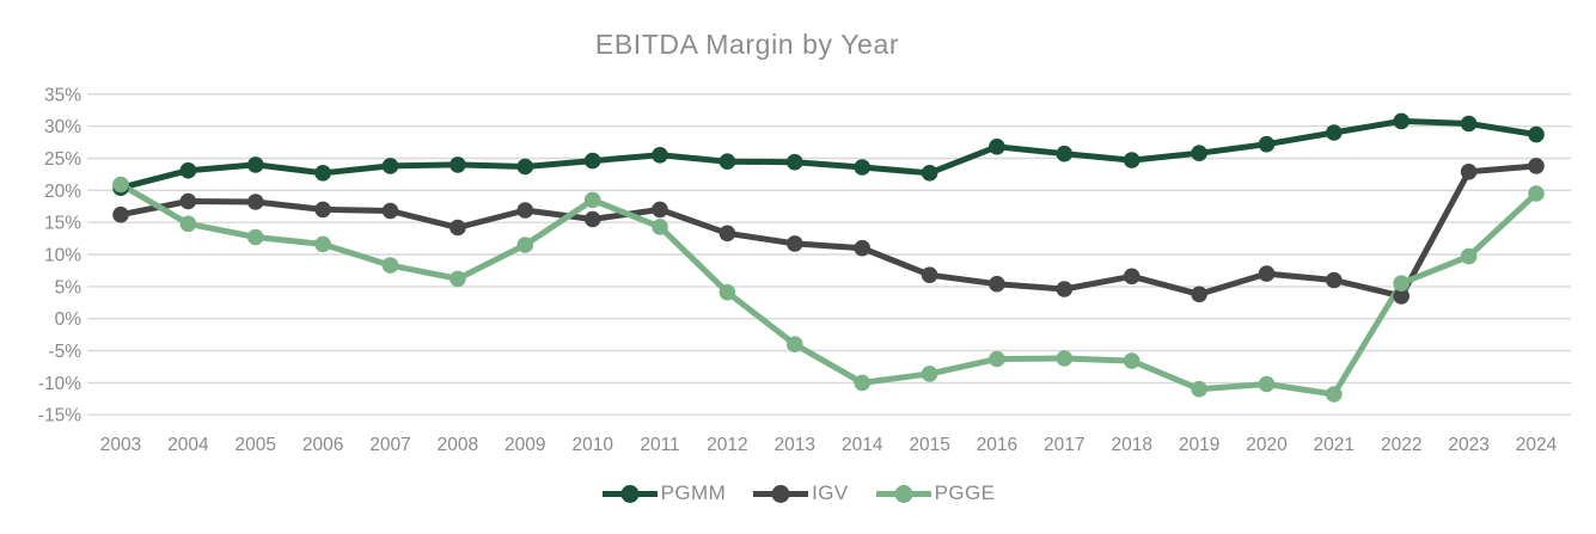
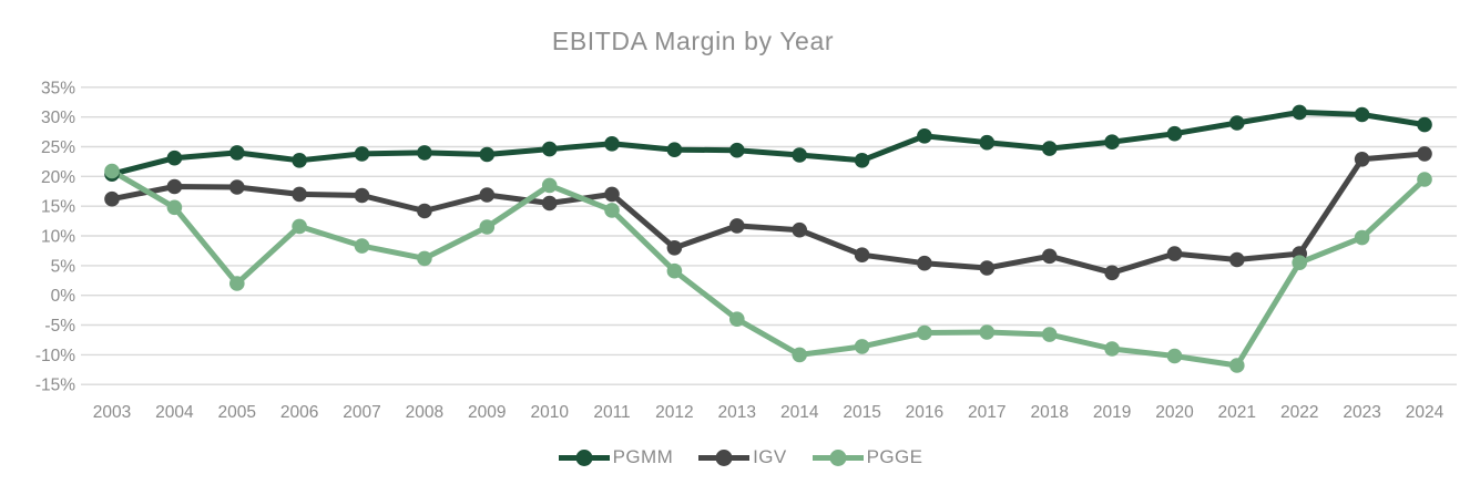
PGGE/2005: 13% -> 2%
IGV/2012: 13% -> 8%
PGGE/2019: -11% -> -9%
IGV/2022: 4% -> 7%
